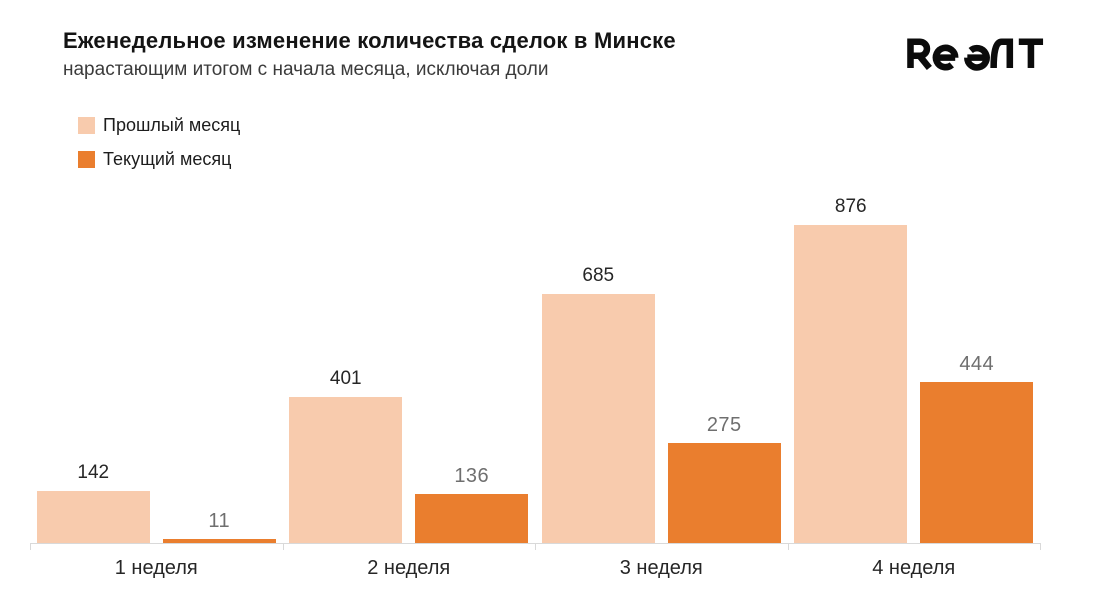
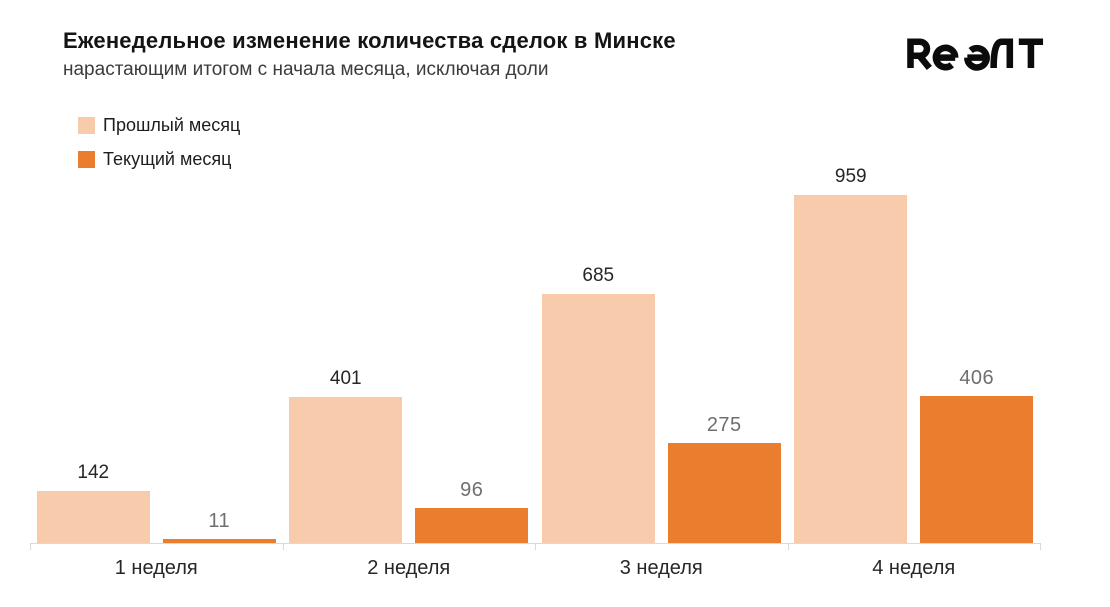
Текущий месяц/2 неделя: 136 -> 96
Прошлый месяц/4 неделя: 876 -> 959
Текущий месяц/4 неделя: 444 -> 406
